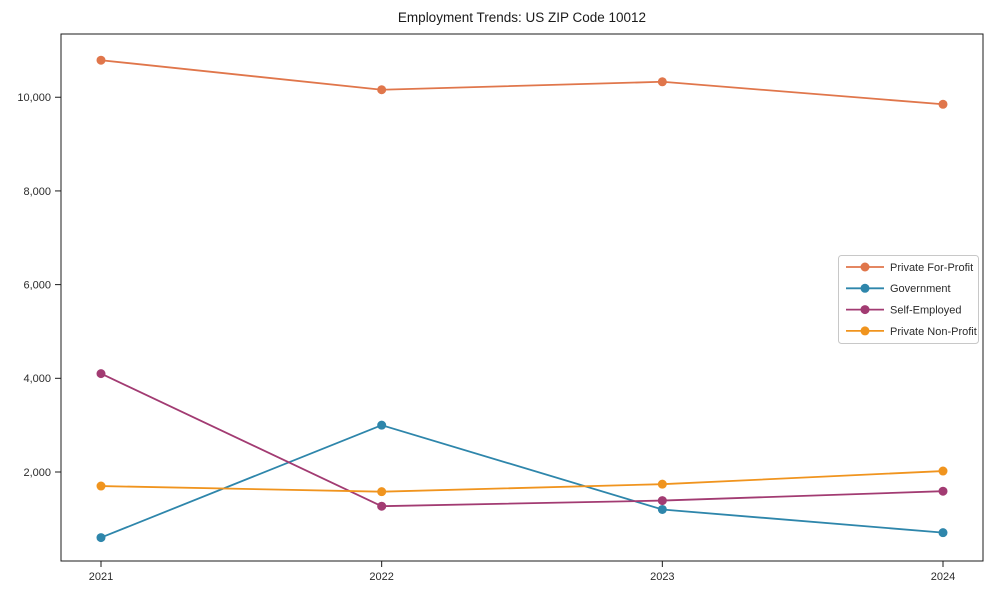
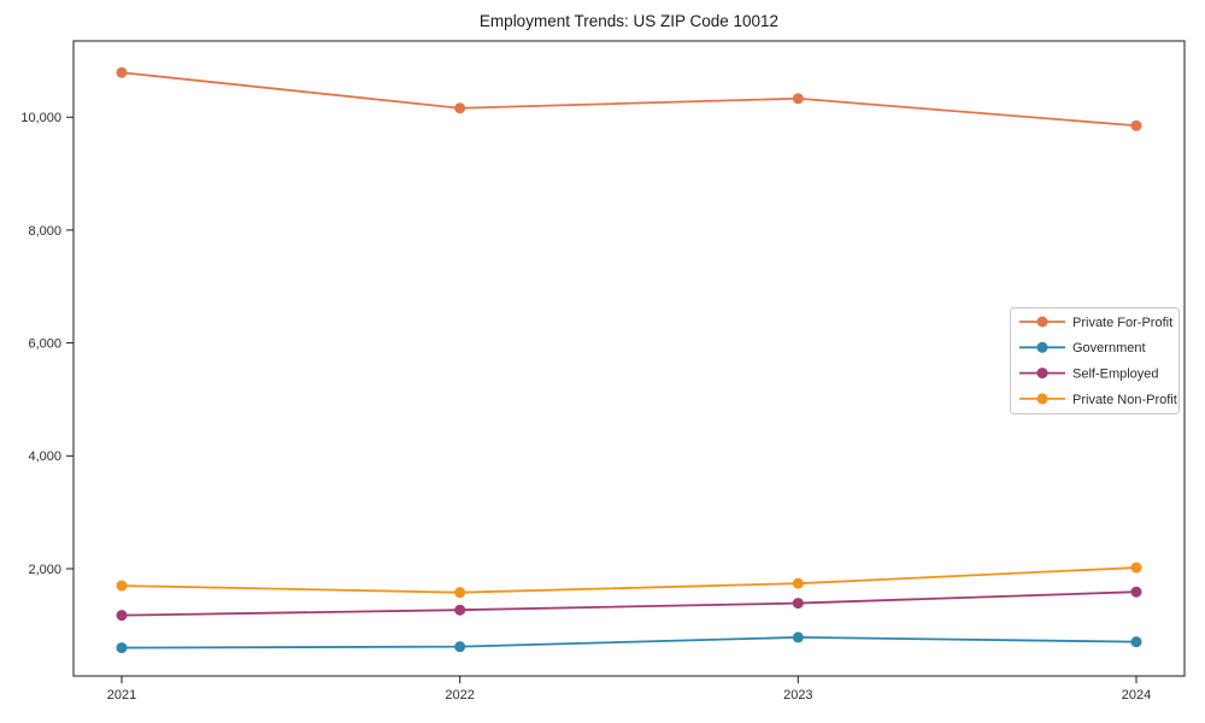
Self-Employed/2021: 4100 -> 1200
Government/2022: 3000 -> 600
Government/2023: 1200 -> 800
